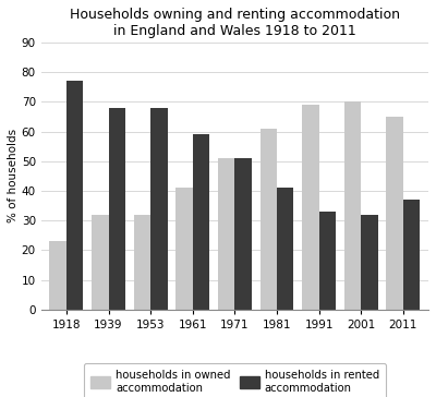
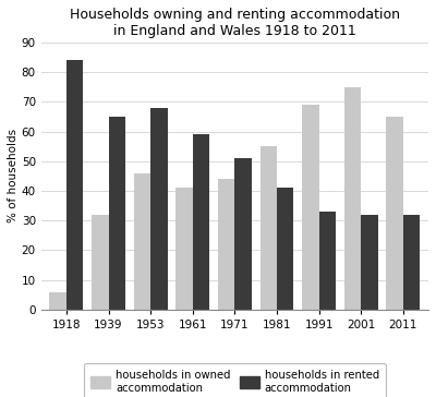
households in owned accommodation/1918: 23 -> 6
households in rented accommodation/1918: 77 -> 84
households in rented accommodation/1939: 68 -> 65
households in owned accommodation/1953: 32 -> 46
households in owned accommodation/1971: 51 -> 44
households in owned accommodation/1981: 61 -> 55
households in owned accommodation/2001: 70 -> 75
households in rented accommodation/2011: 37 -> 32
